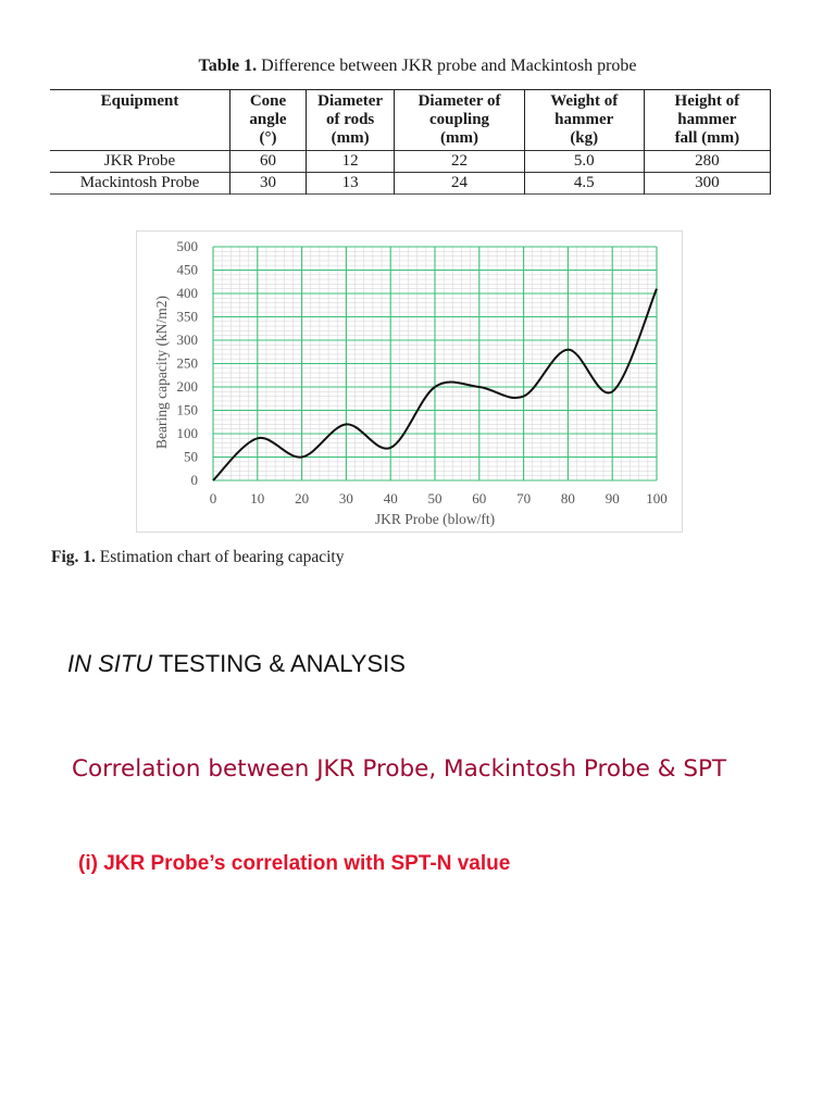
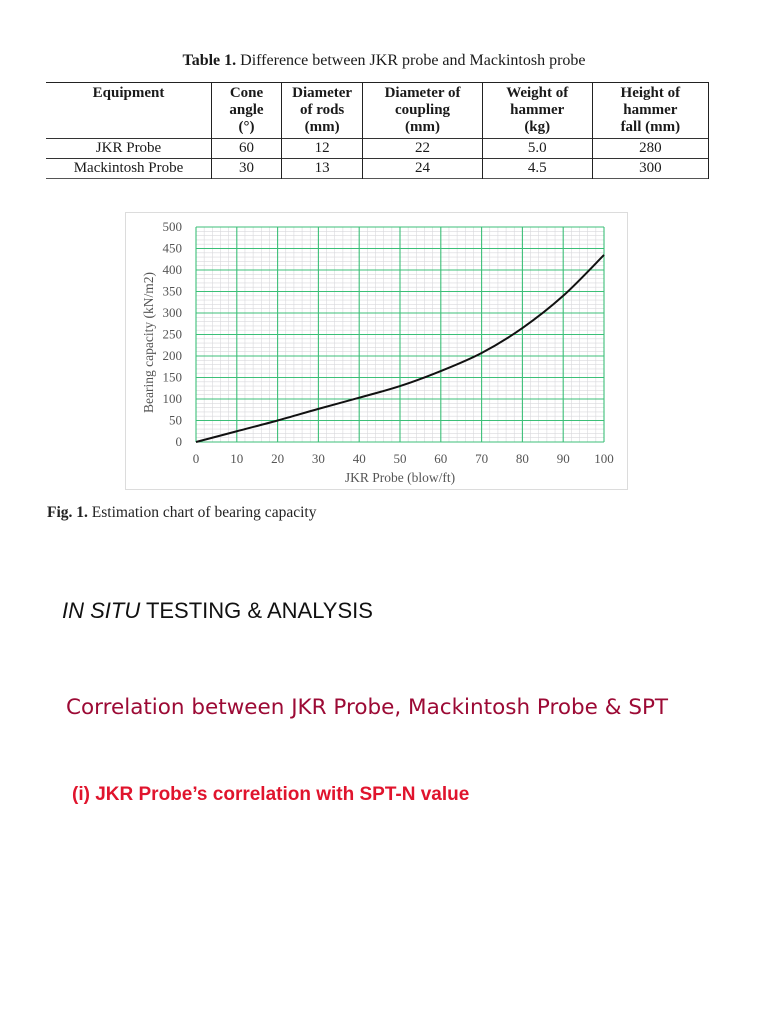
10: 90 -> 20
30: 120 -> 80
40: 70 -> 100
50: 200 -> 130
60: 200 -> 160
70: 180 -> 210
80: 280 -> 260
90: 190 -> 340
100: 410 -> 440
